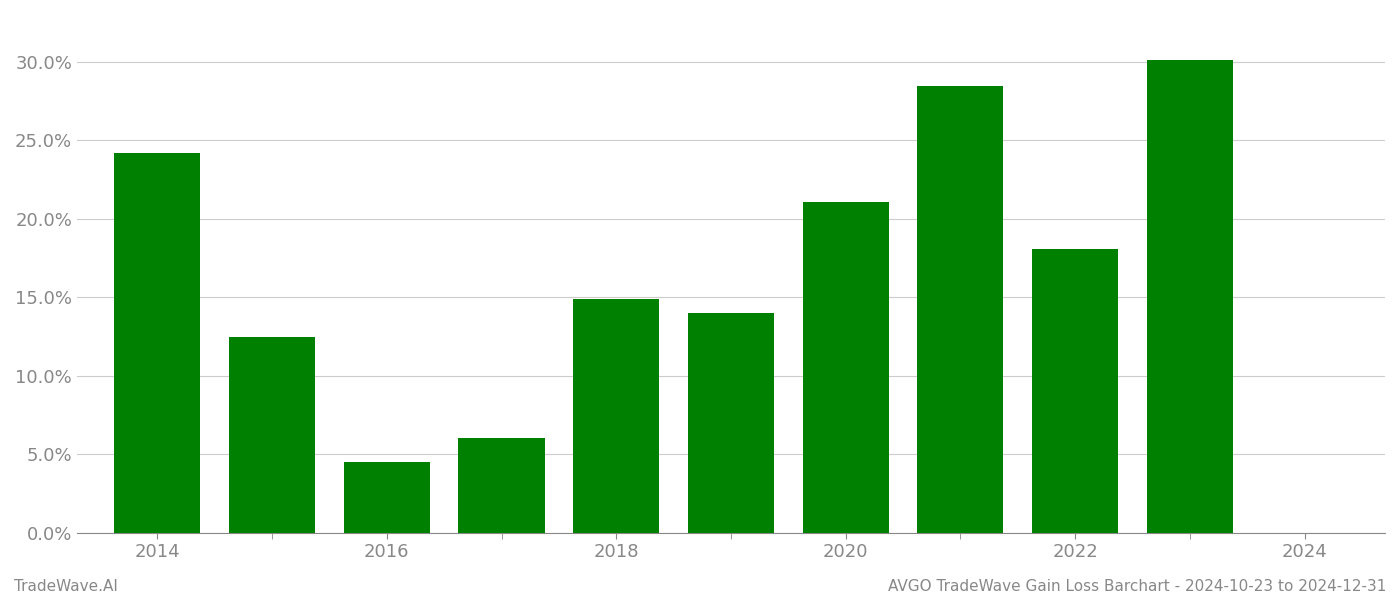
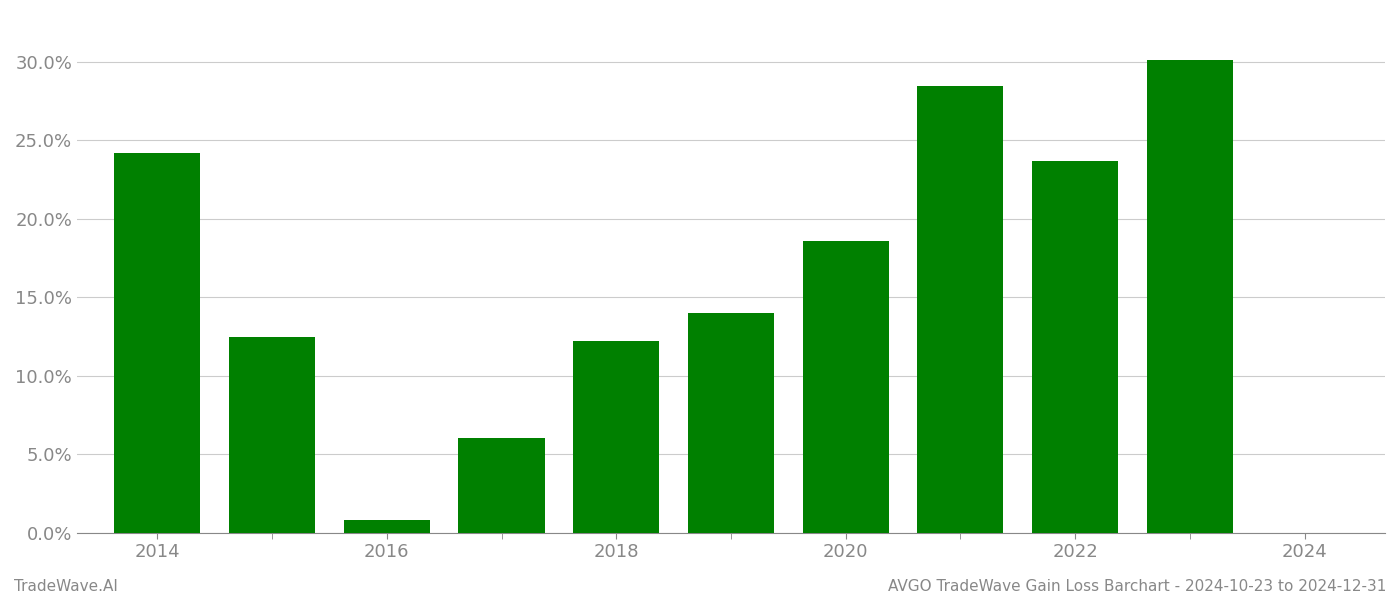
2016: 4.5% -> 0.8%
2018: 14.9% -> 12.2%
2020: 21.1% -> 18.6%
2022: 18.1% -> 23.7%
